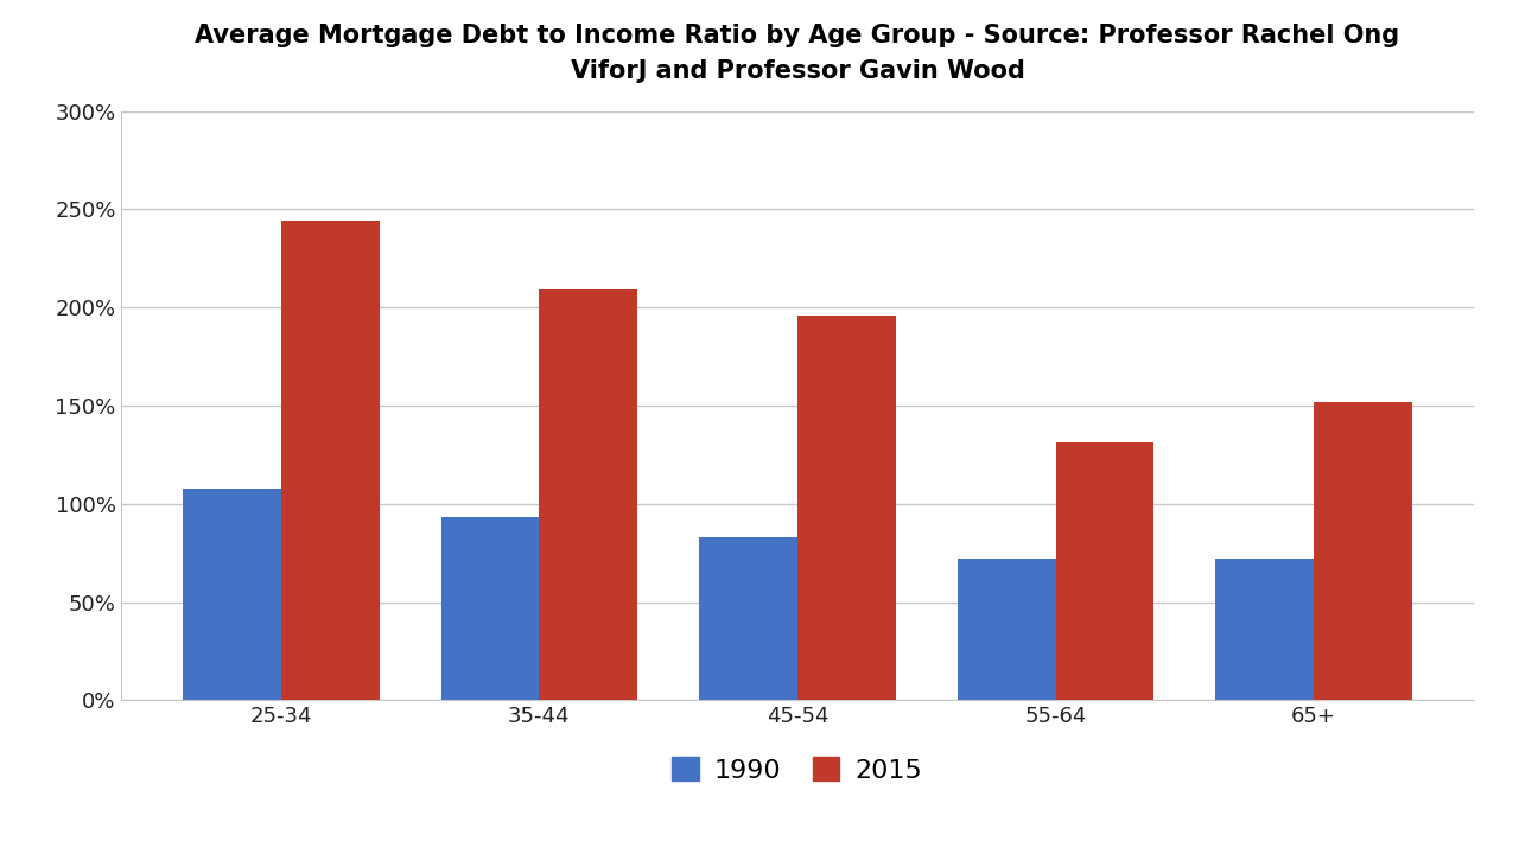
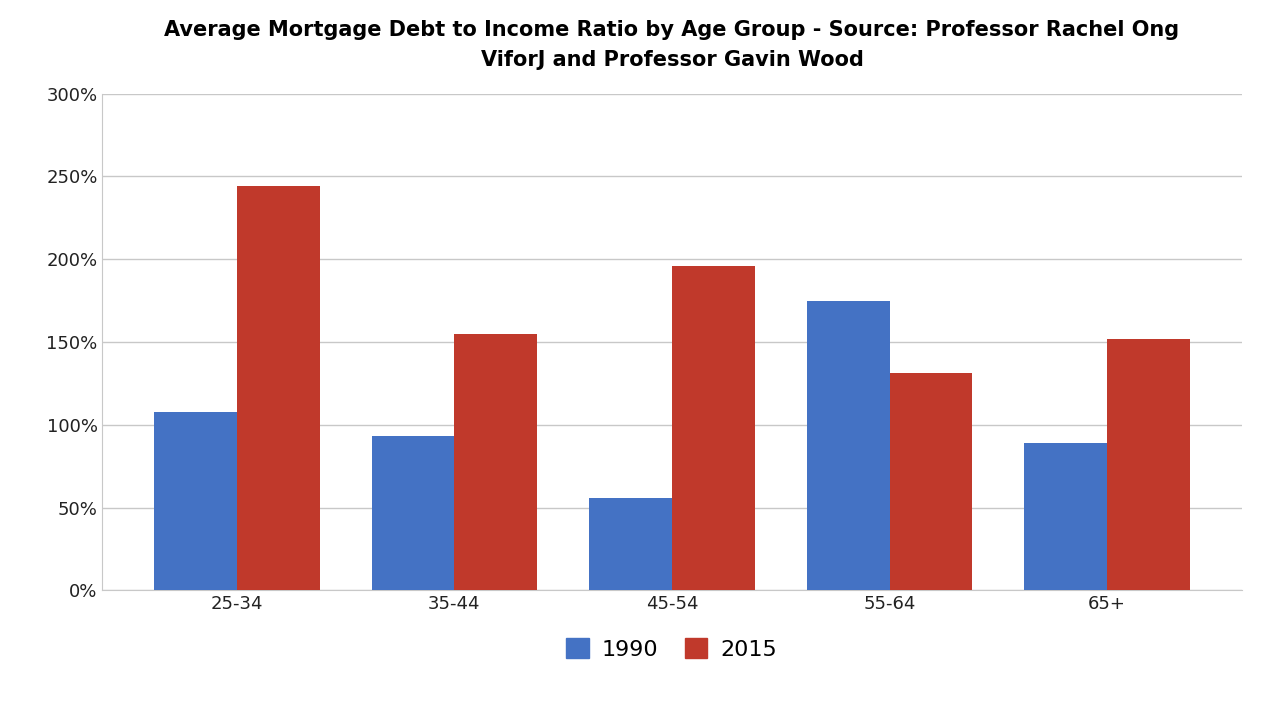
2015/35-44: 209% -> 155%
1990/45-54: 83% -> 56%
1990/55-64: 72% -> 175%
1990/65+: 72% -> 89%
